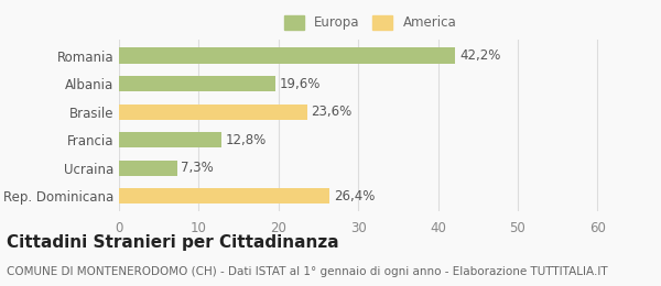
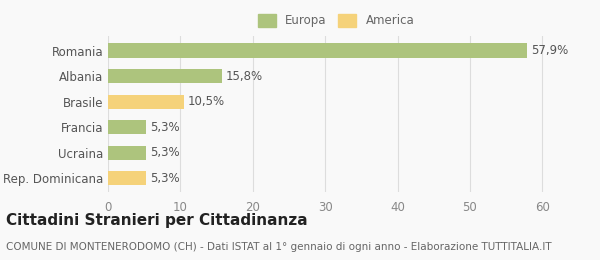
Romania: 42,2% -> 57,9%
Albania: 19,6% -> 15,8%
Brasile: 23,6% -> 10,5%
Francia: 12,8% -> 5,3%
Ucraina: 7,3% -> 5,3%
Rep. Dominicana: 26,4% -> 5,3%
